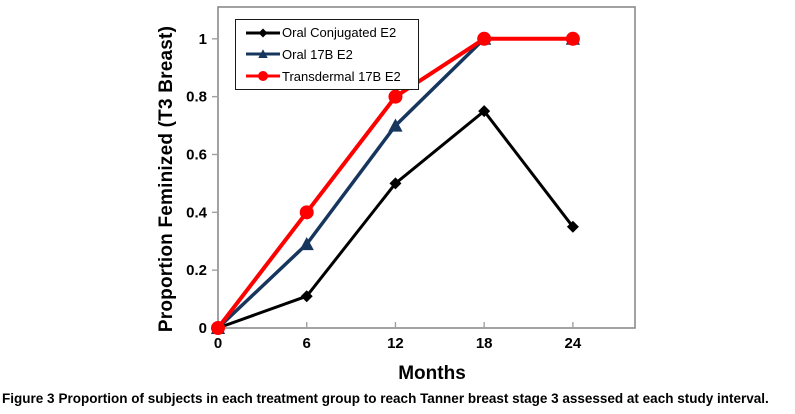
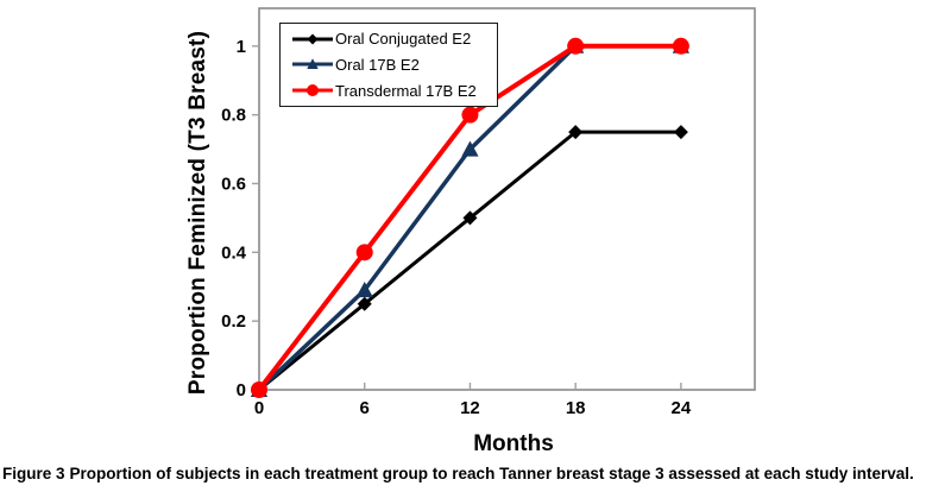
Oral Conjugated E2/6: 0.11 -> 0.25
Oral Conjugated E2/24: 0.35 -> 0.75
